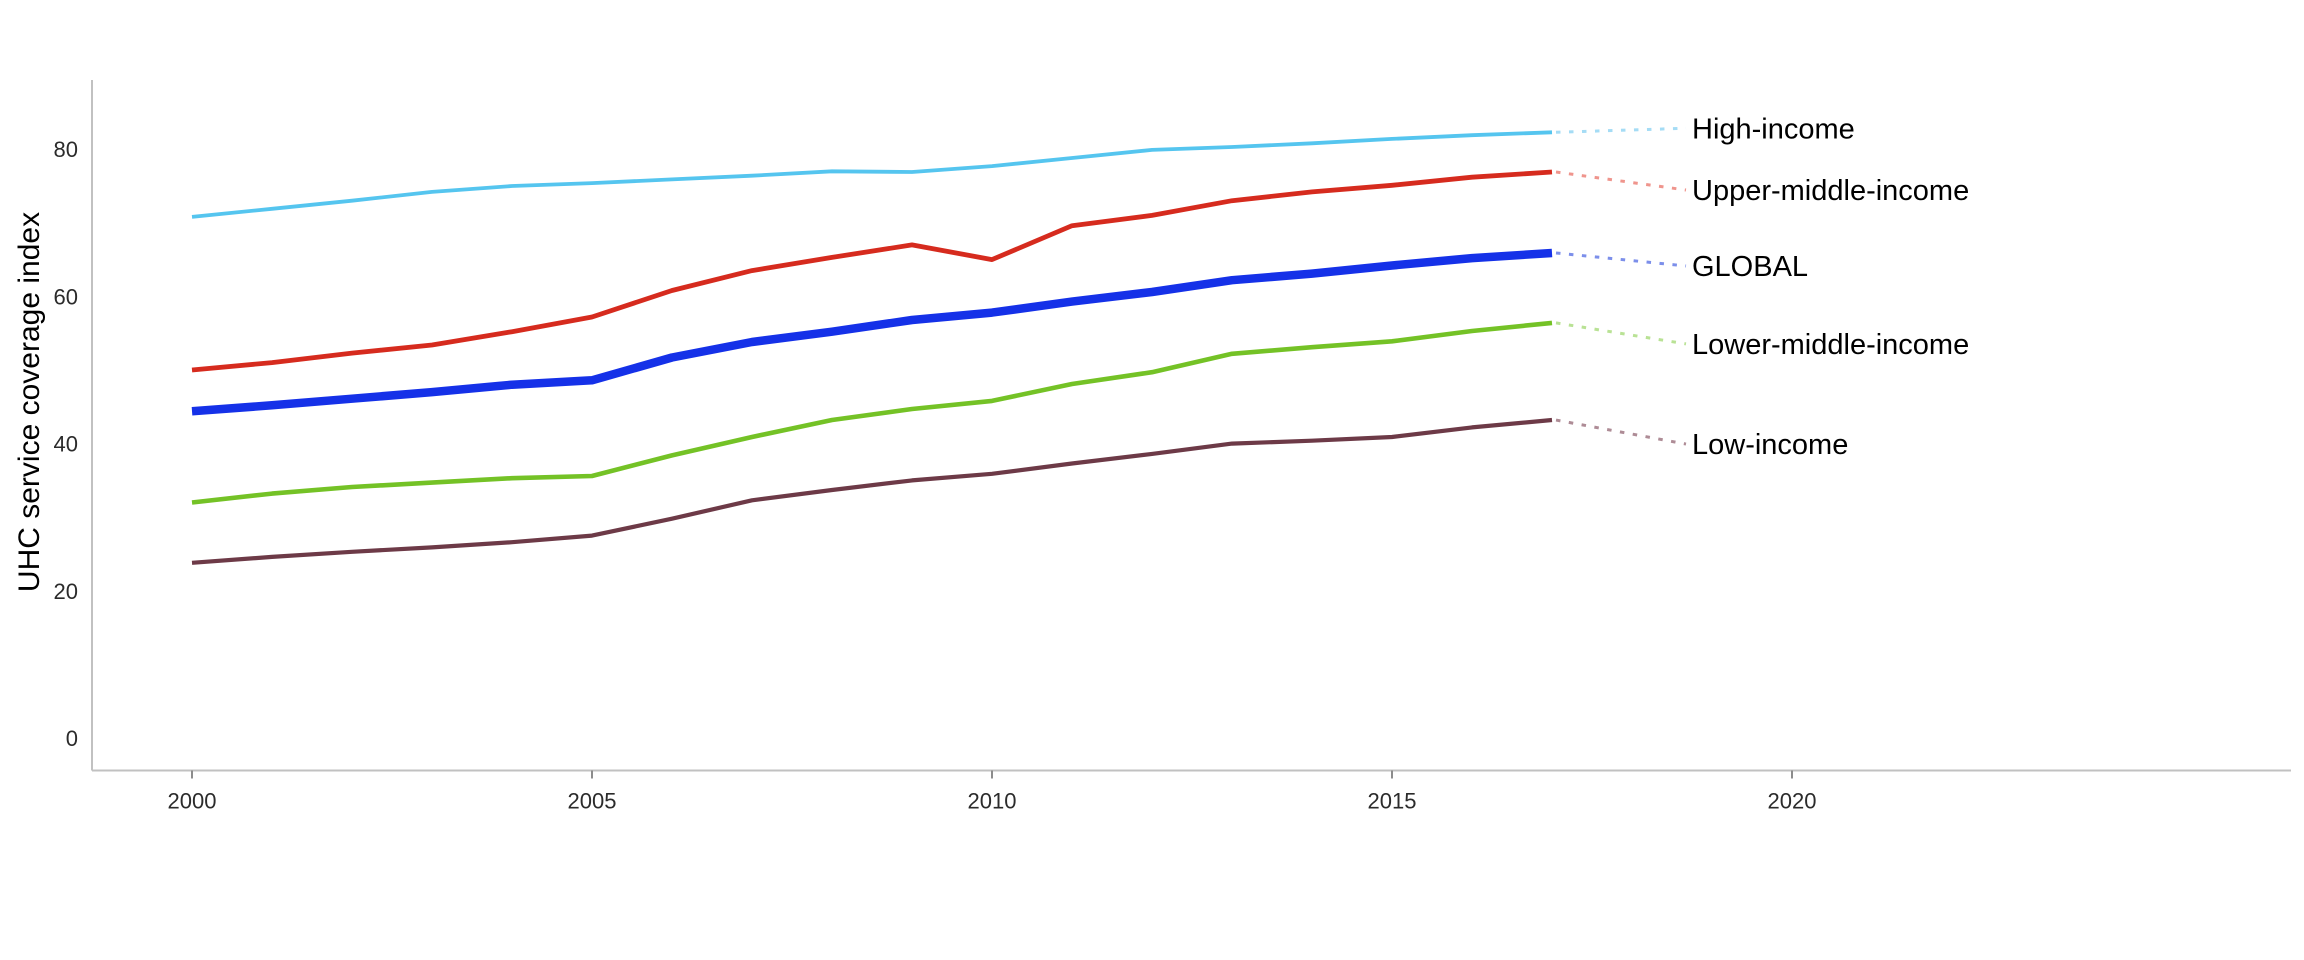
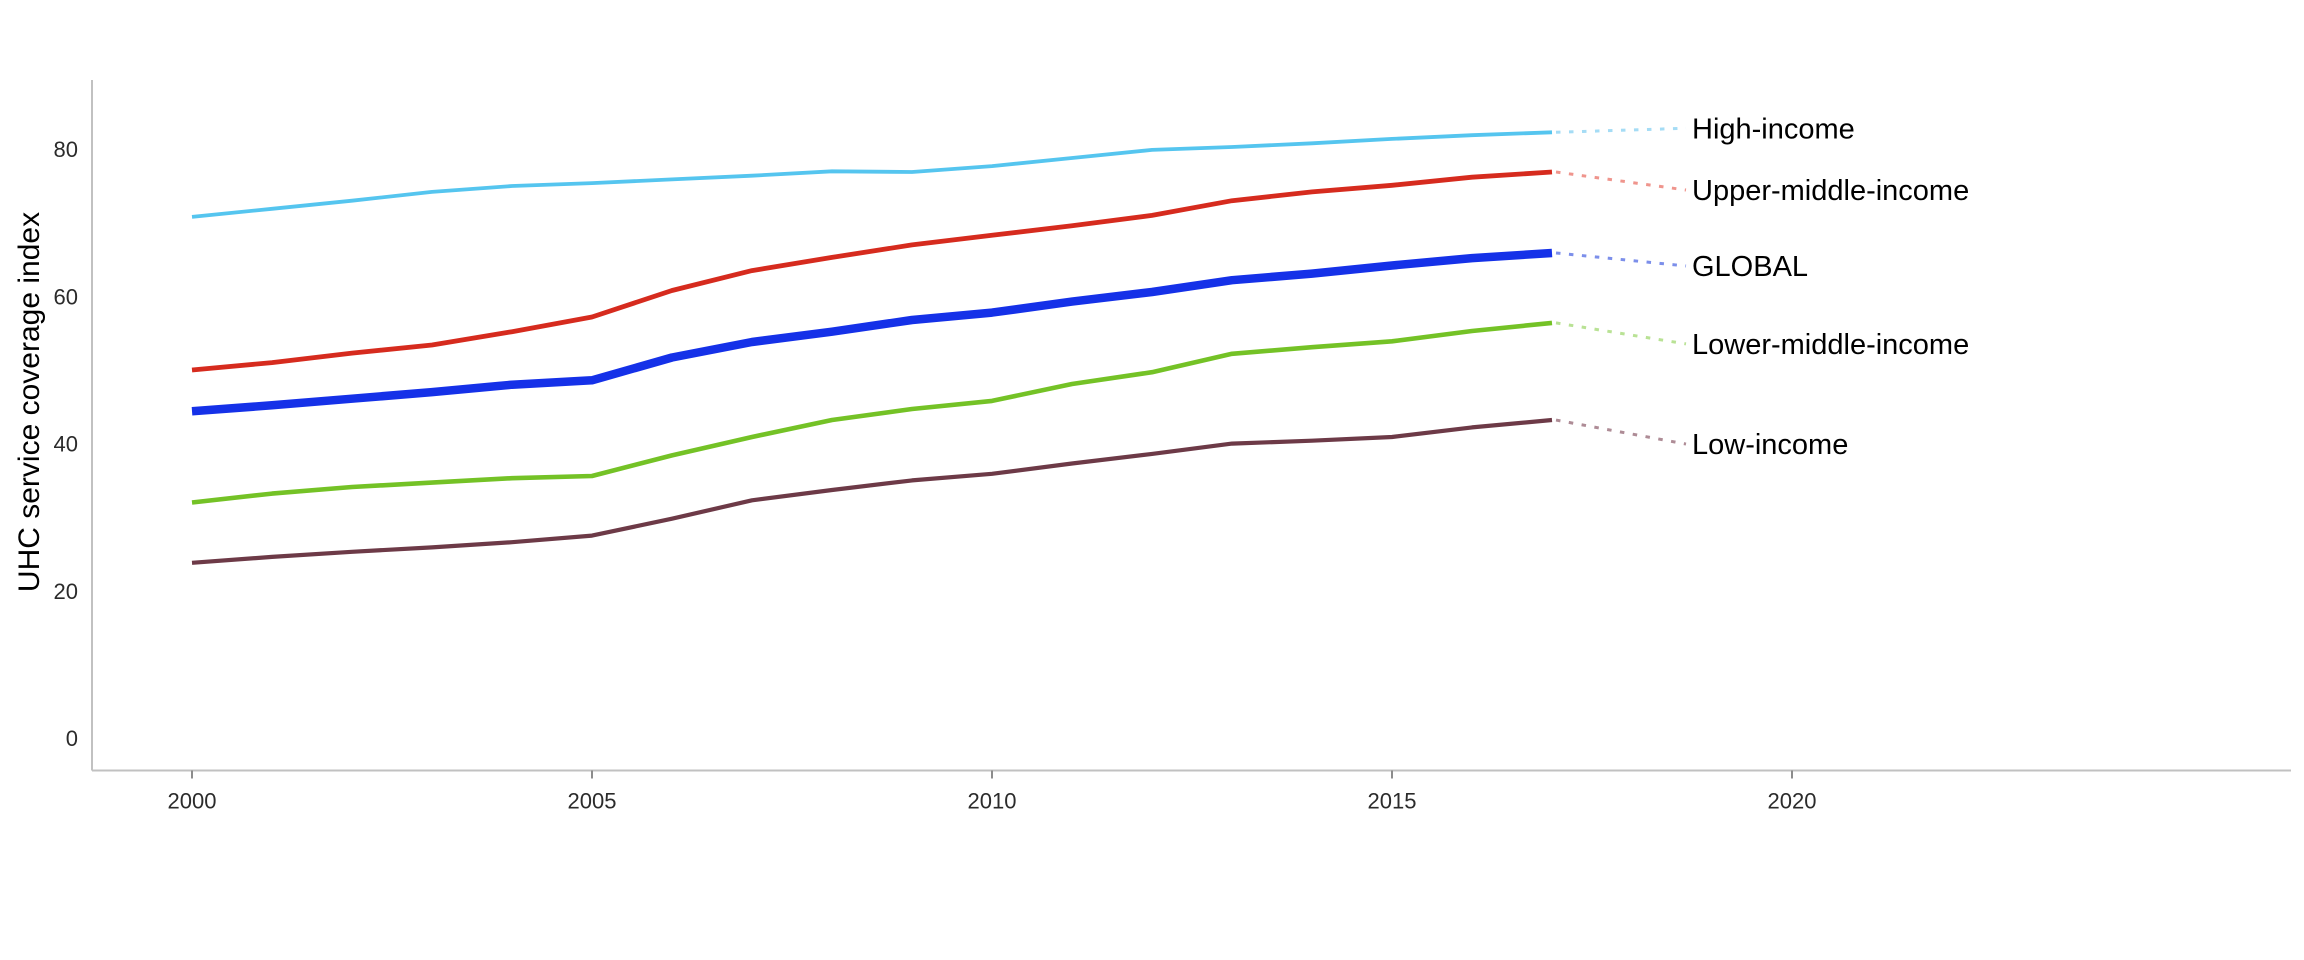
Upper-middle-income/2010: 65 -> 68
